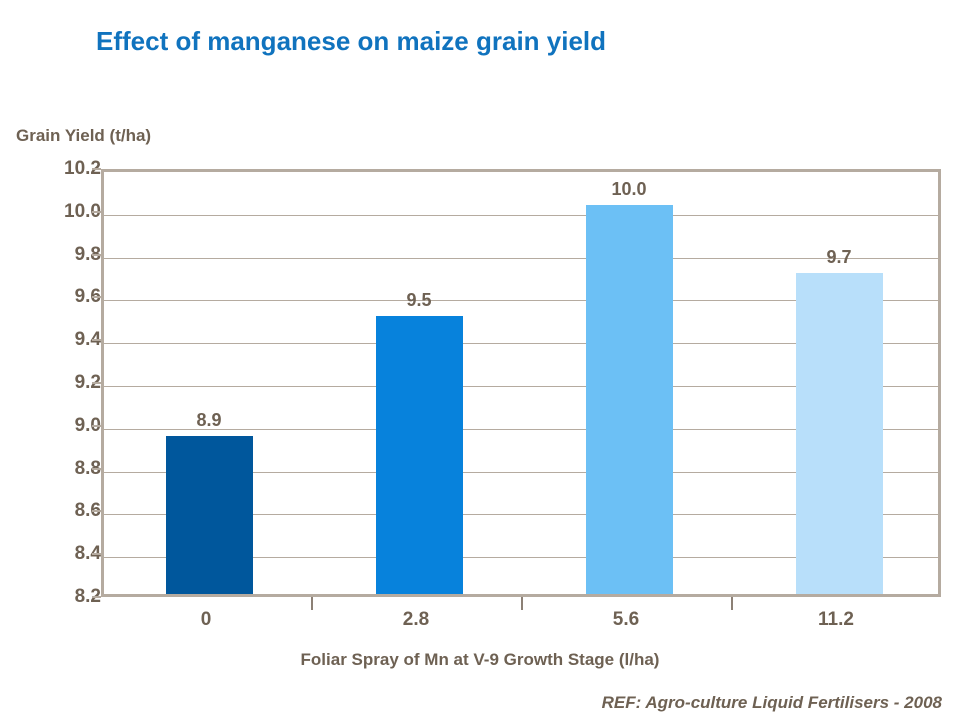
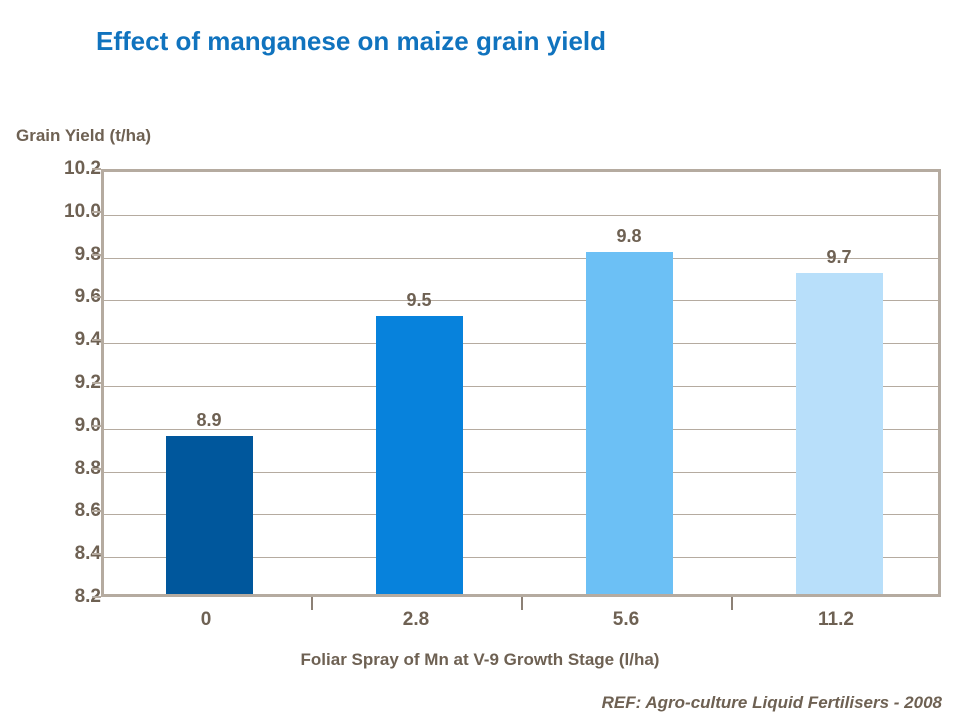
5.6: 10.0 -> 9.8
